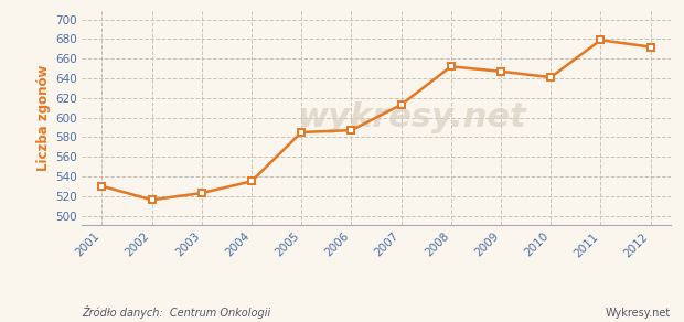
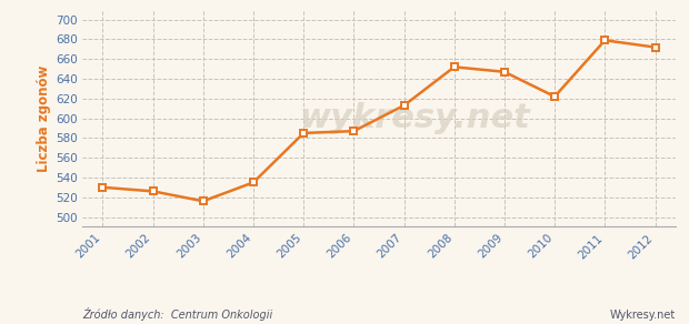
2002: 516 -> 526
2003: 523 -> 516
2010: 641 -> 622
